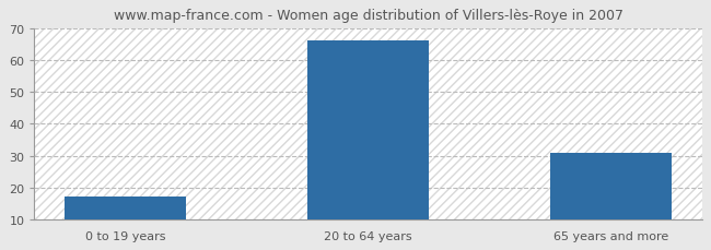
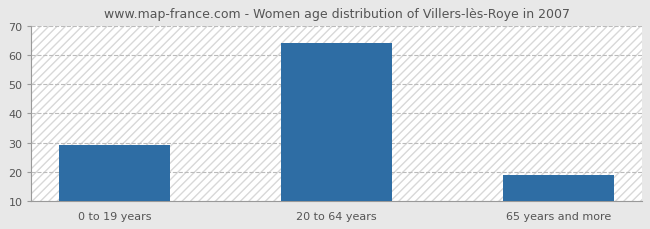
0 to 19 years: 17 -> 29
20 to 64 years: 66 -> 64
65 years and more: 31 -> 19
